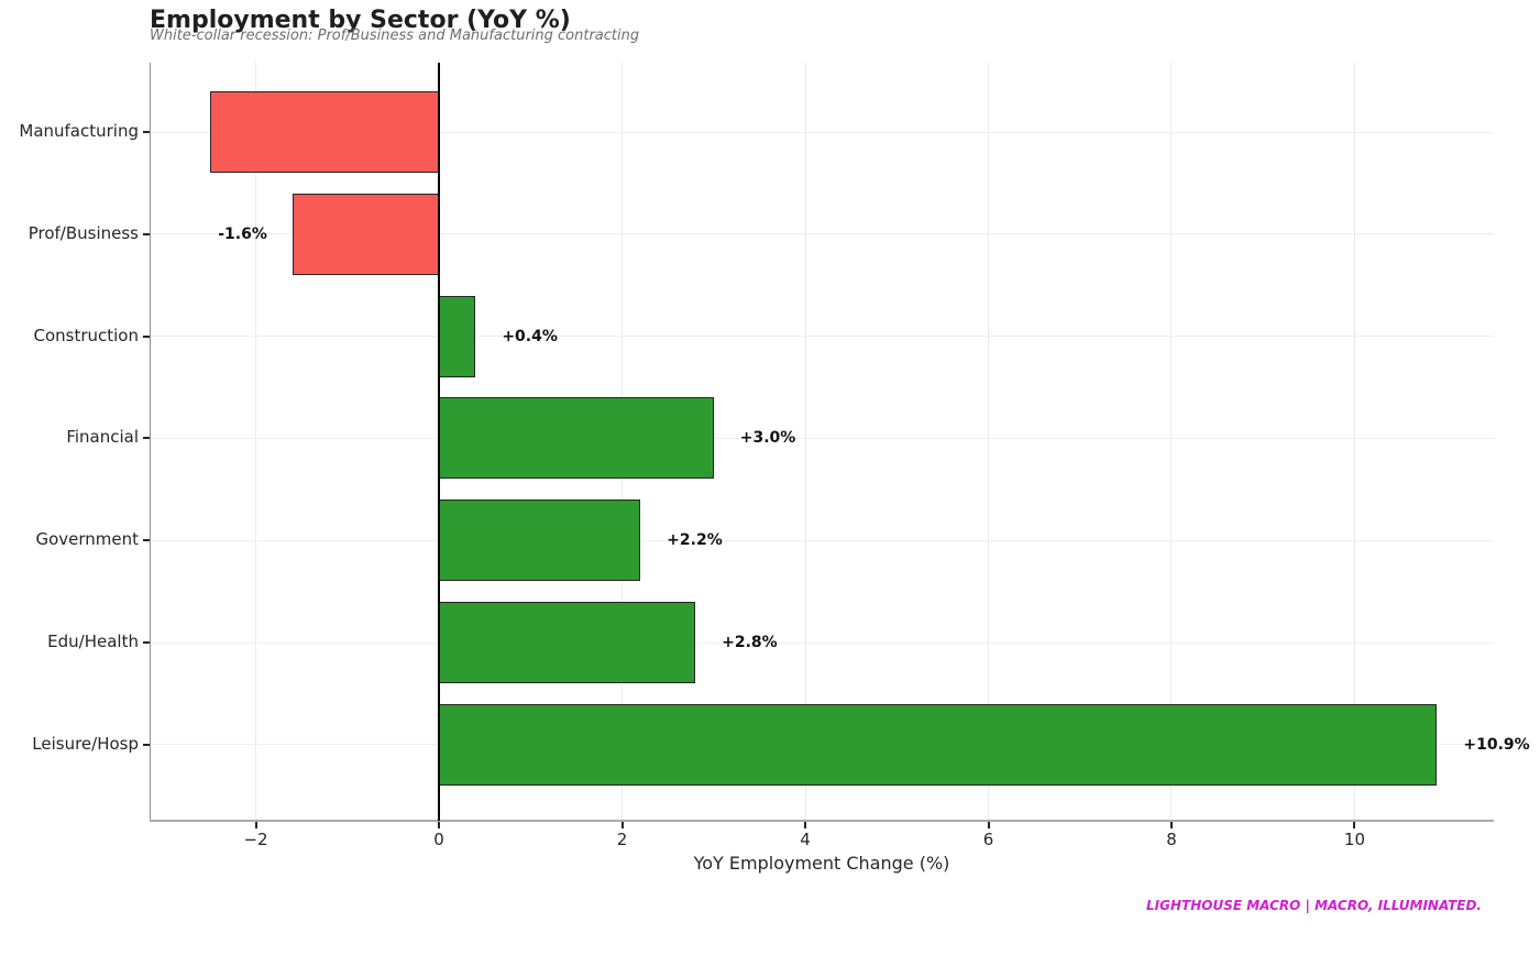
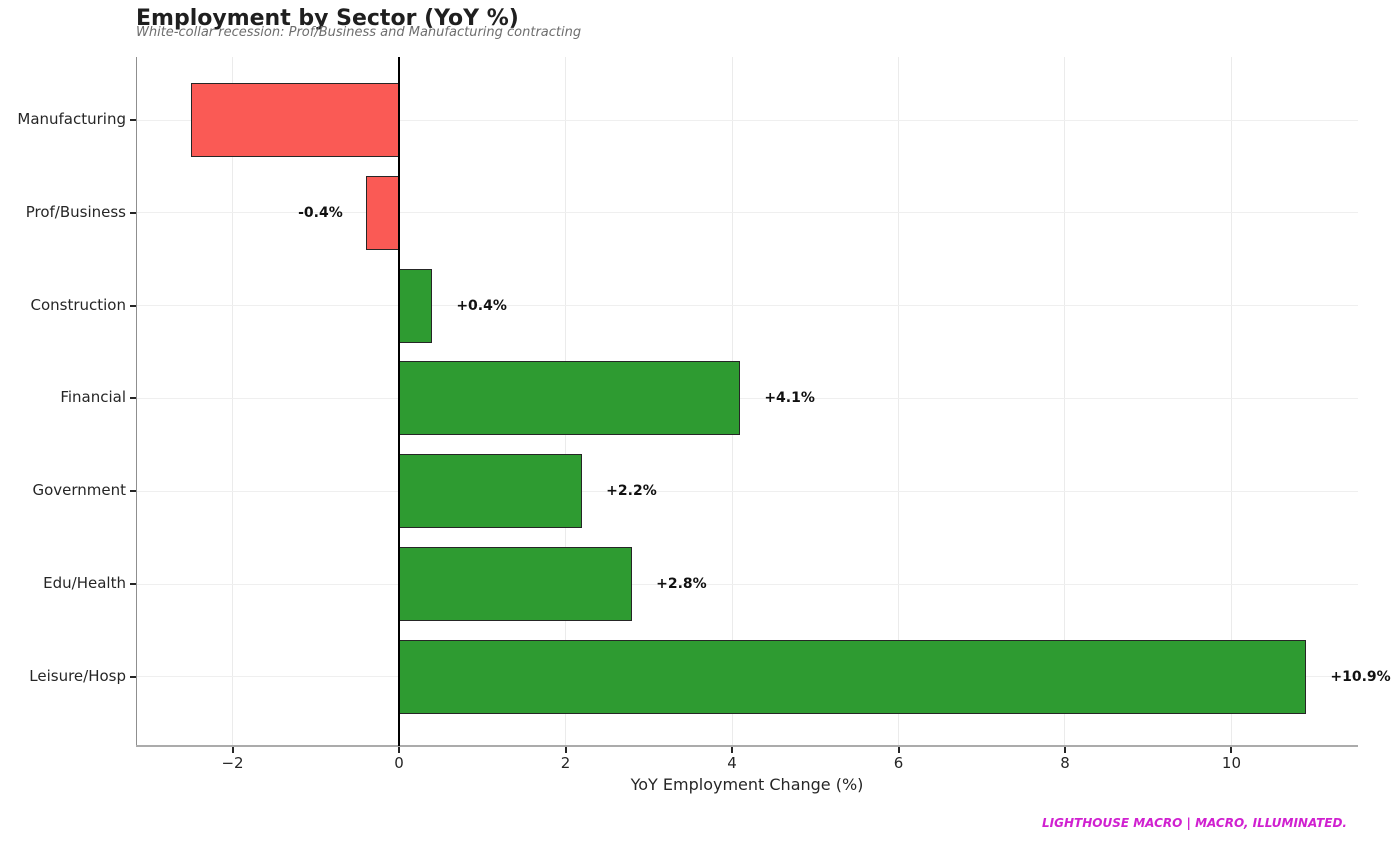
Prof/Business: -1.6% -> -0.4%
Financial: +3.0% -> +4.1%
